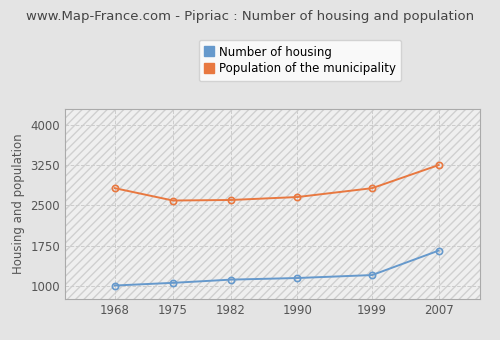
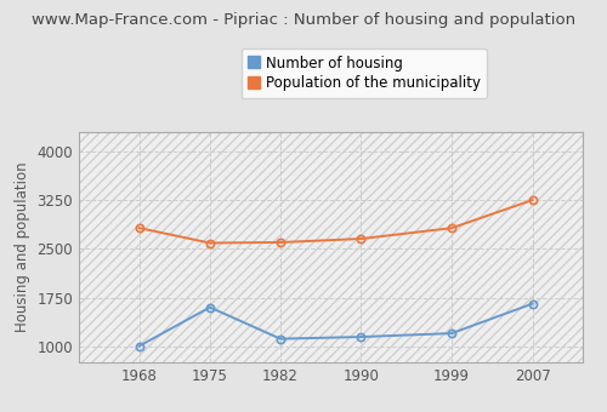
Number of housing/1975: 1060 -> 1600
